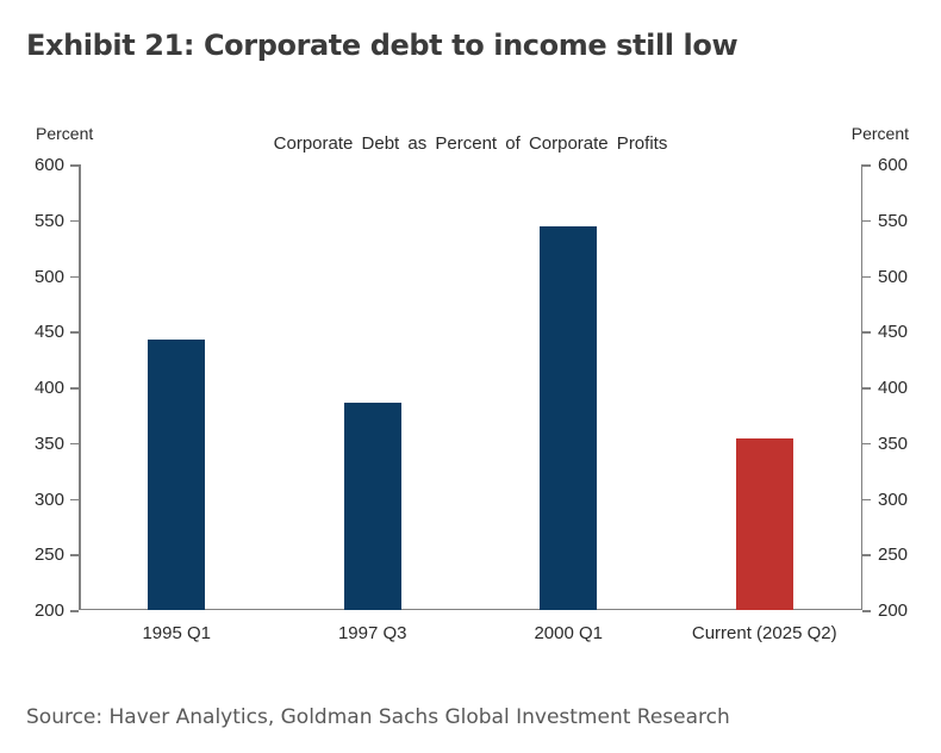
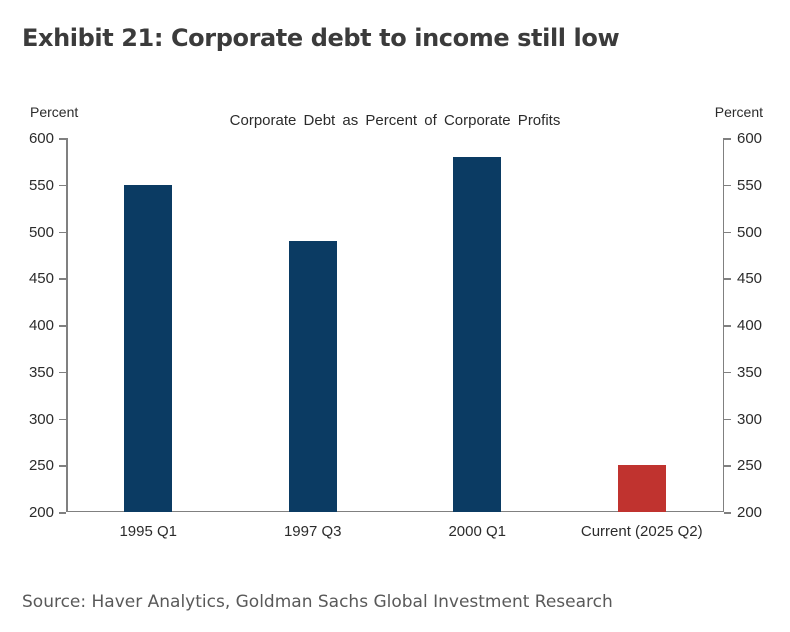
1995 Q1: 440 -> 550
1997 Q3: 390 -> 490
2000 Q1: 540 -> 580
Current (2025 Q2): 350 -> 250
